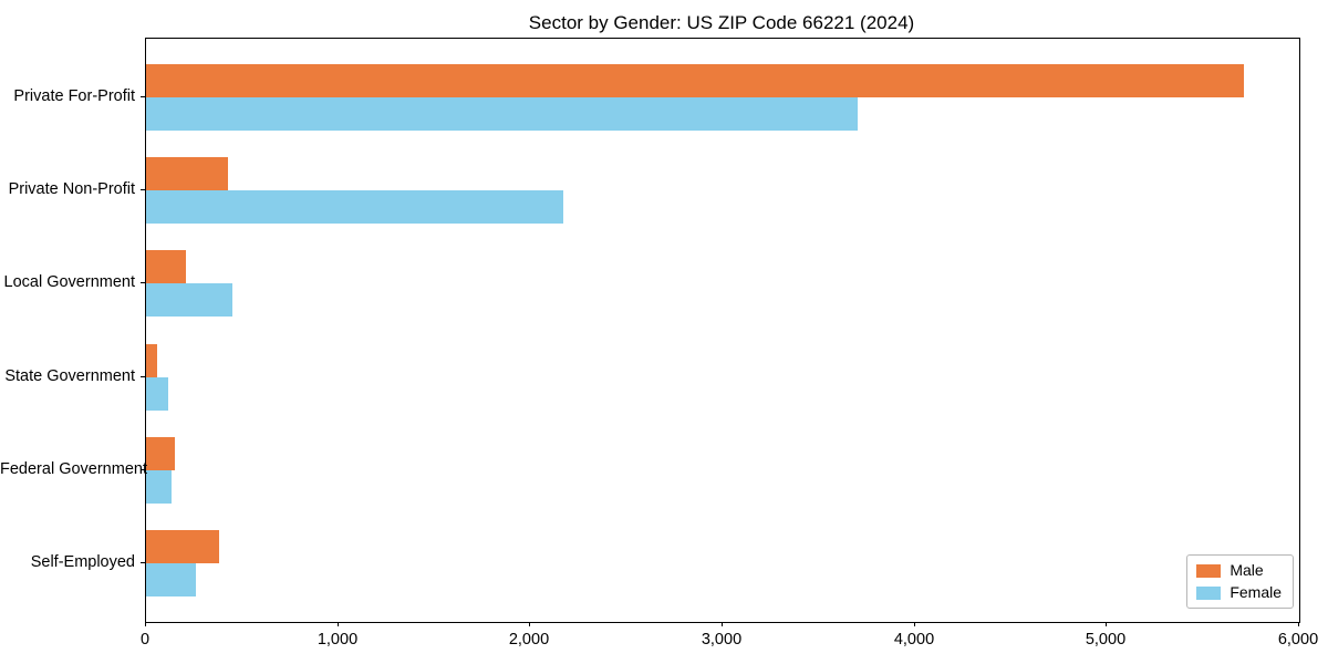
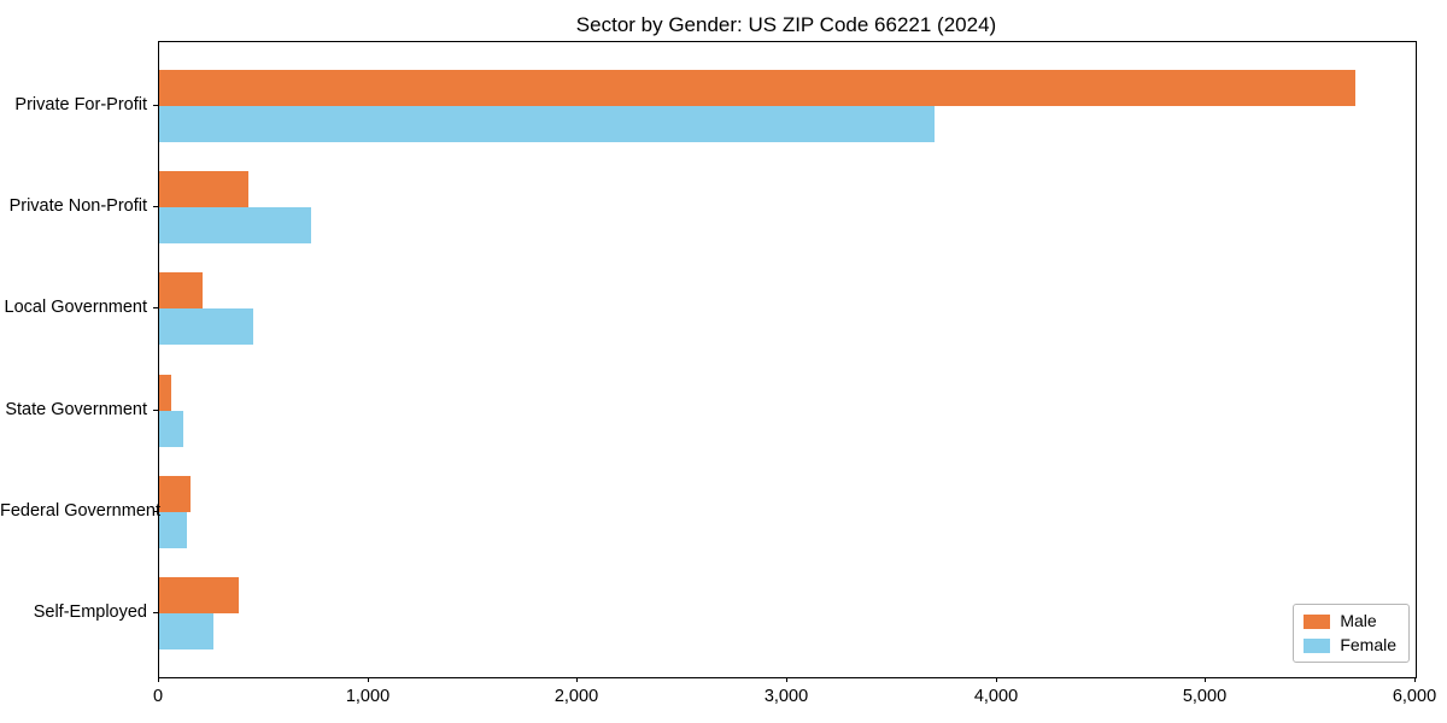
Female/Private Non-Profit: 2170 -> 720
